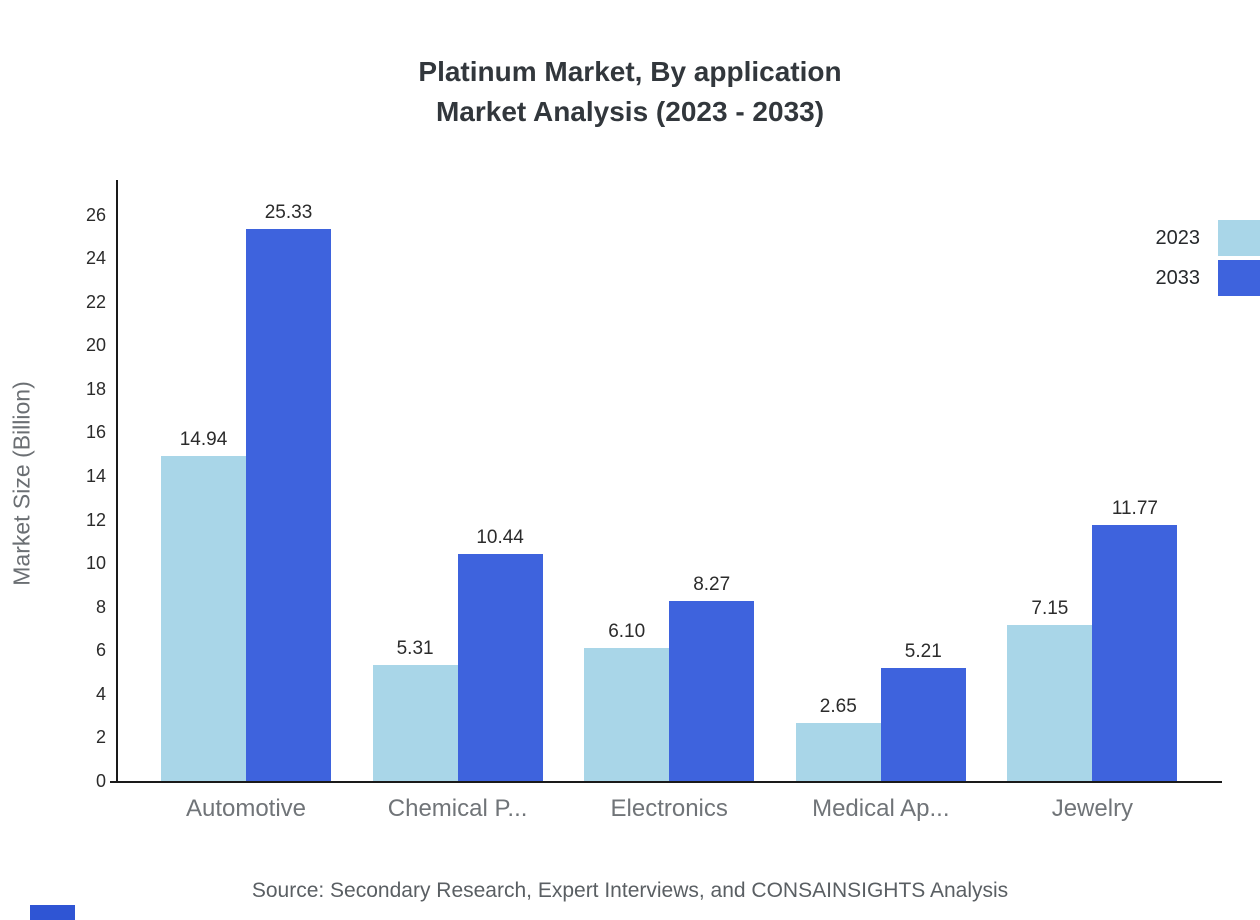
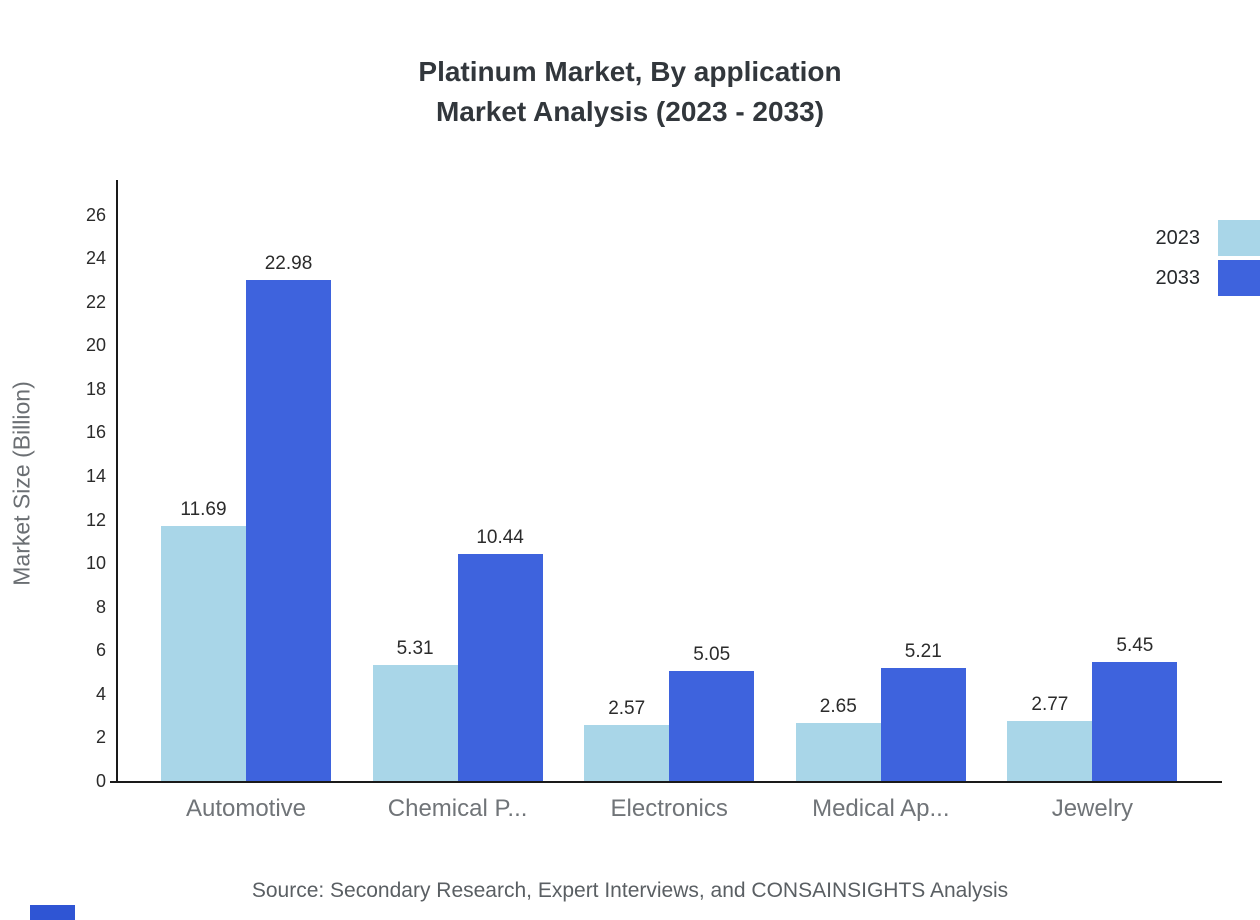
2023/Automotive: 14.94 -> 11.69
2033/Automotive: 25.33 -> 22.98
2023/Electronics: 6.10 -> 2.57
2033/Electronics: 8.27 -> 5.05
2023/Jewelry: 7.15 -> 2.77
2033/Jewelry: 11.77 -> 5.45
